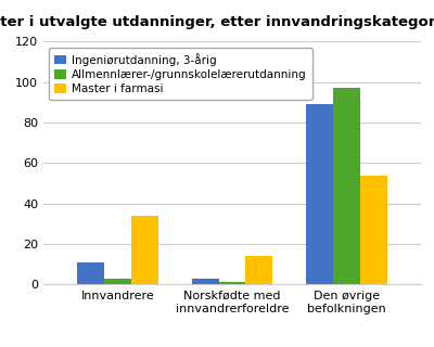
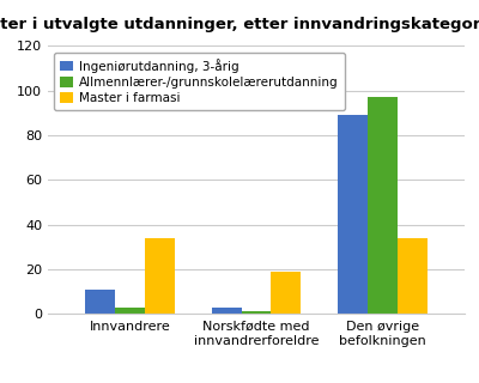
Master i farmasi/Norskfødte med innvandrerforeldre: 14 -> 19
Master i farmasi/Den øvrige befolkningen: 54 -> 34
